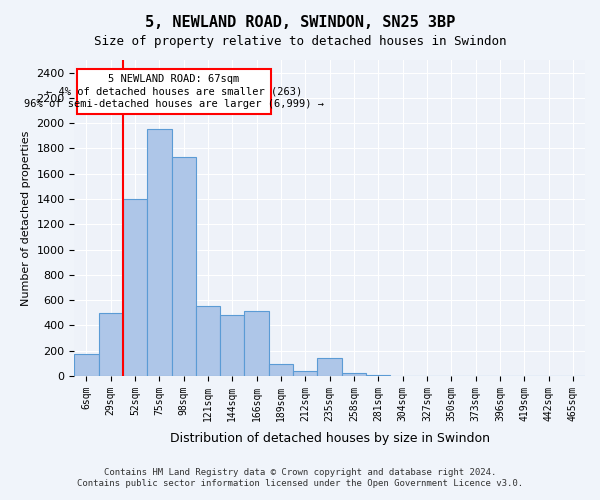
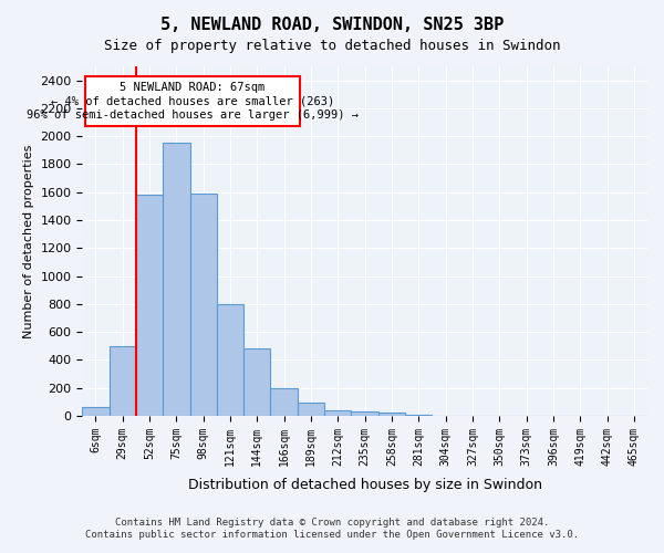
6sqm: 170 -> 60
52sqm: 1400 -> 1580
98sqm: 1730 -> 1590
121sqm: 550 -> 800
166sqm: 510 -> 200
235sqm: 140 -> 30
